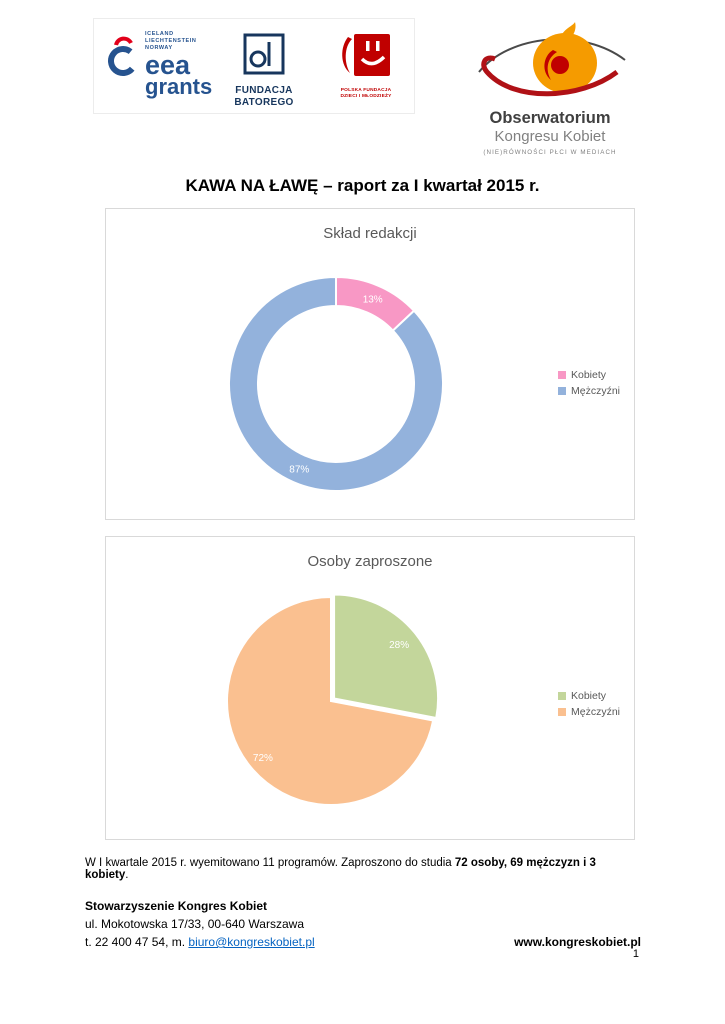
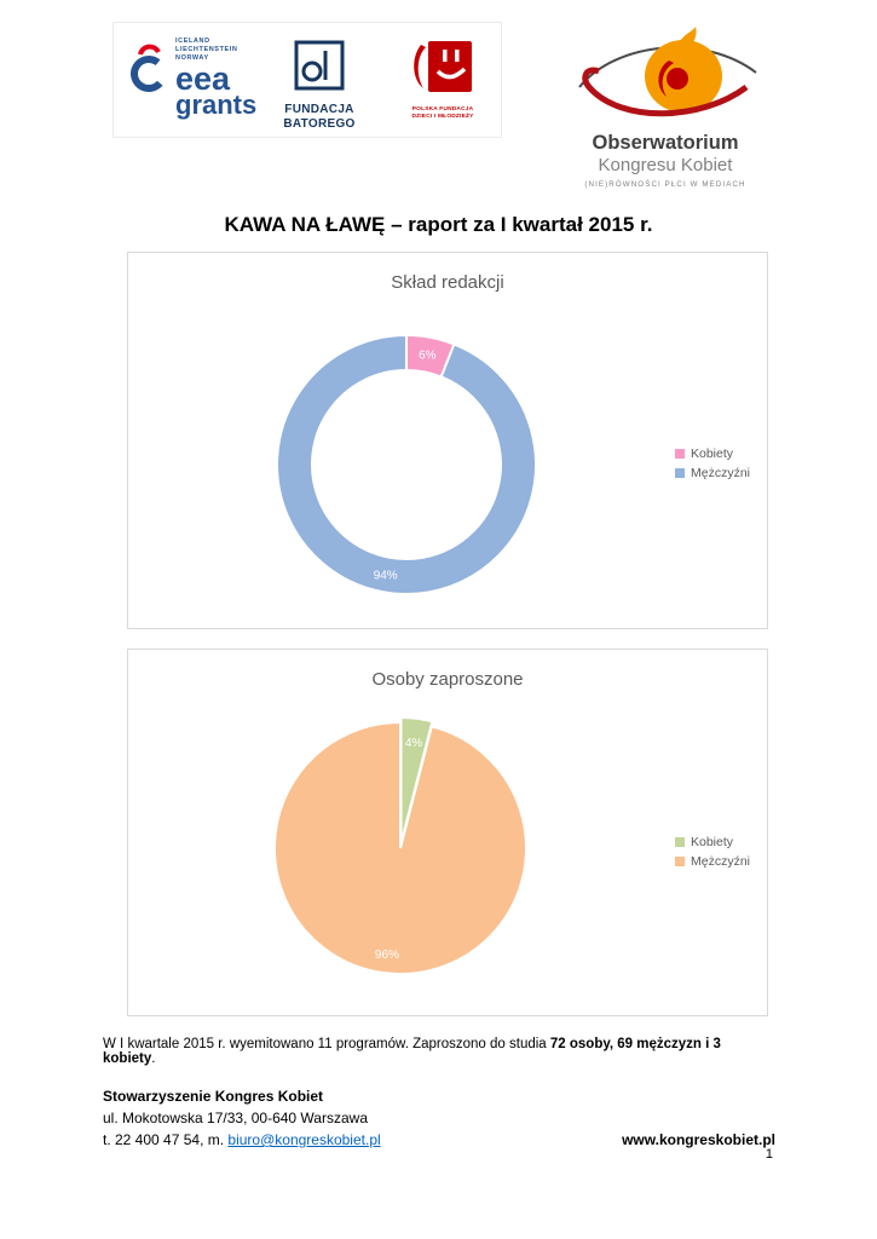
Skład redakcji/Kobiety: 13% -> 6%
Skład redakcji/Mężczyźni: 87% -> 94%
Osoby zaproszone/Kobiety: 28% -> 4%
Osoby zaproszone/Mężczyźni: 72% -> 96%
